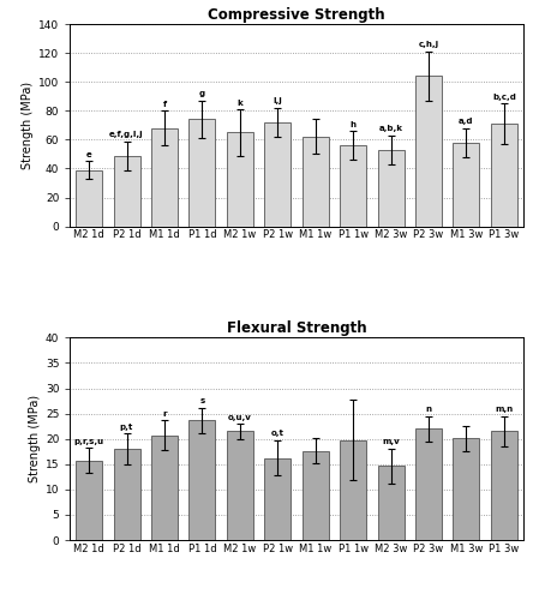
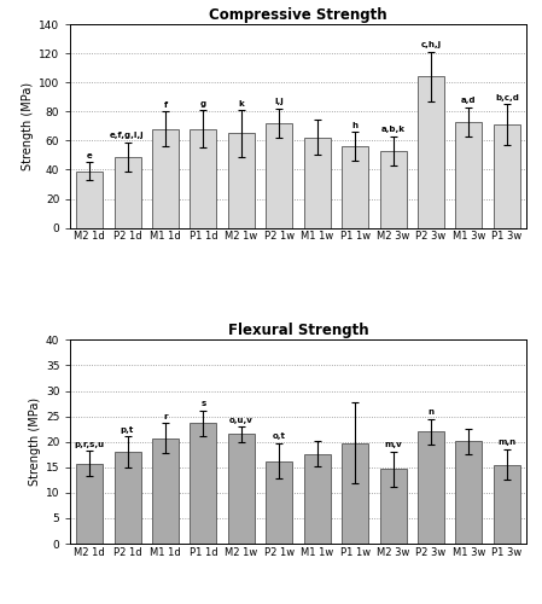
Compressive Strength/P1 1d: 74 -> 68
Compressive Strength/M1 3w: 58 -> 73
Flexural Strength/P1 3w: 21.5 -> 15.5
